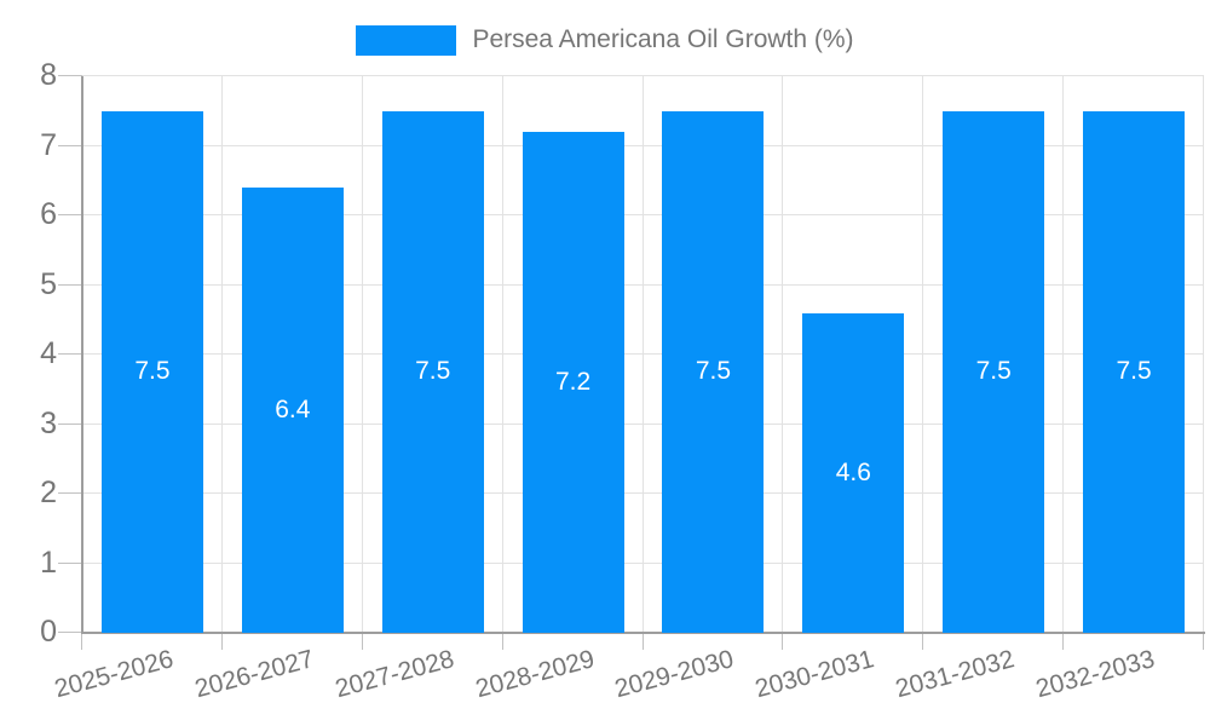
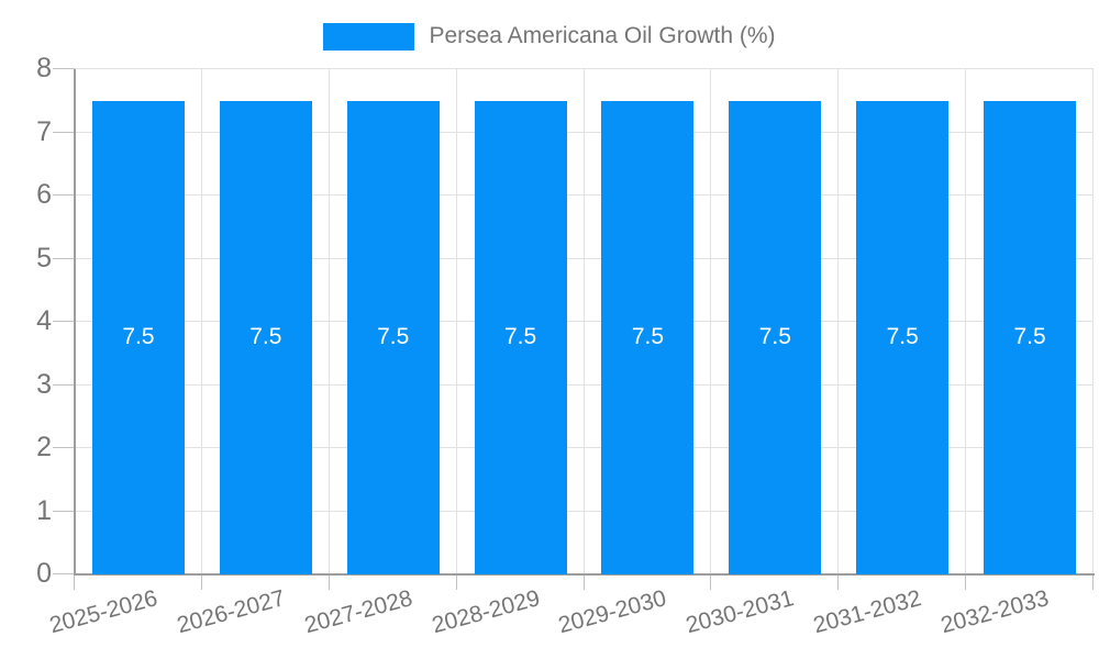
2026-2027: 6.4 -> 7.5
2028-2029: 7.2 -> 7.5
2030-2031: 4.6 -> 7.5
